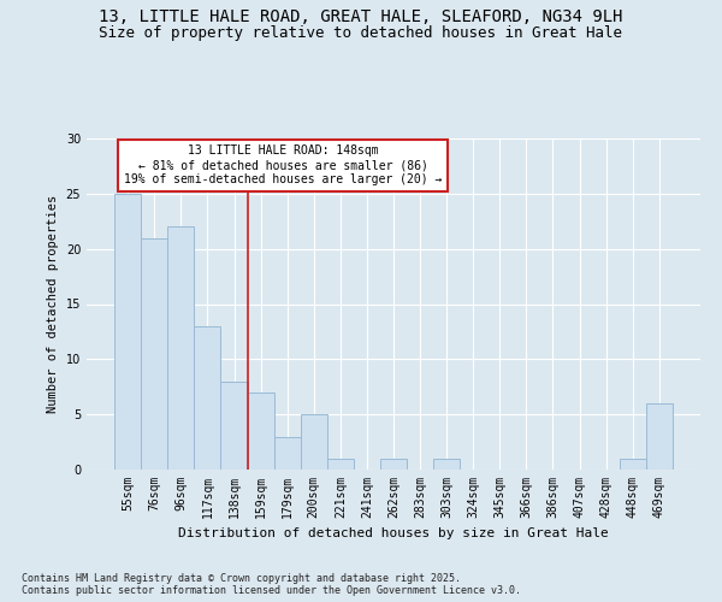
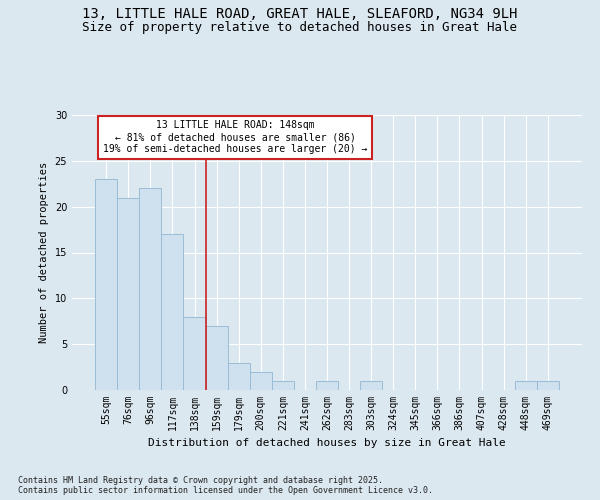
55sqm: 25 -> 23
117sqm: 13 -> 17
200sqm: 5 -> 2
469sqm: 6 -> 1
